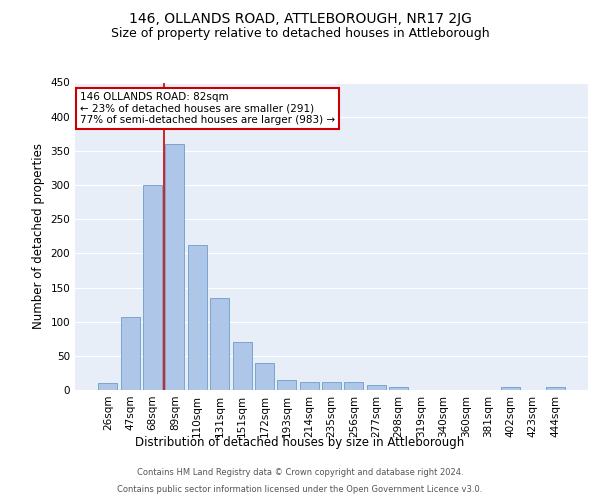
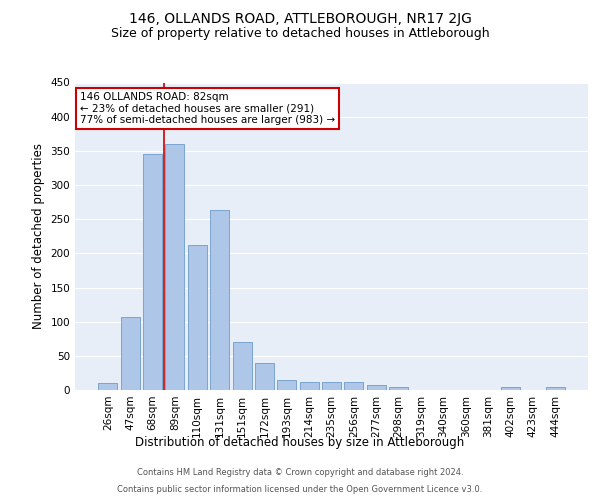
68sqm: 300 -> 346
131sqm: 135 -> 264
